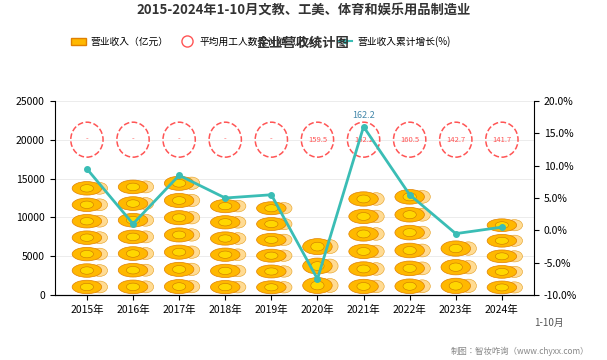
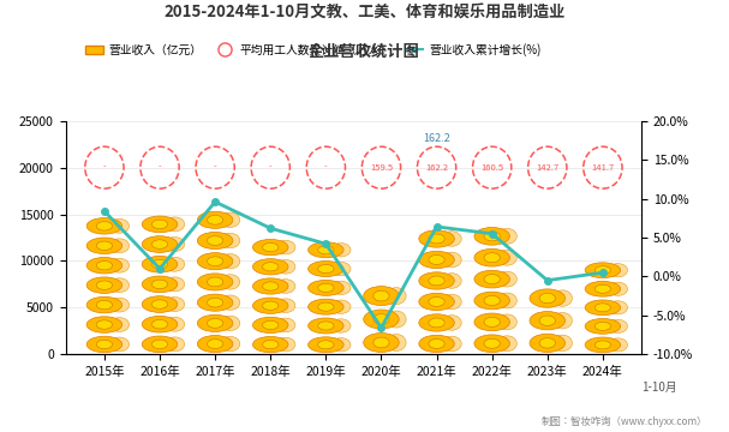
2015年: 9.5% -> 8.4%
2017年: 8.5% -> 9.6%
2018年: 5.0% -> 6.2%
2019年: 5.5% -> 4.2%
2020年: -7.5% -> -6.6%
2021年: 16.0% -> 6.4%
